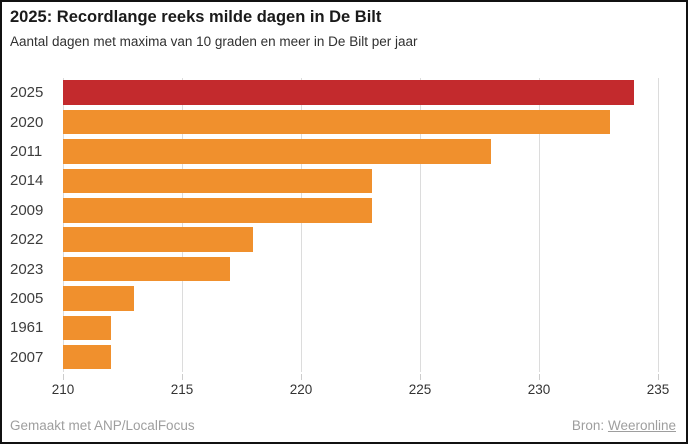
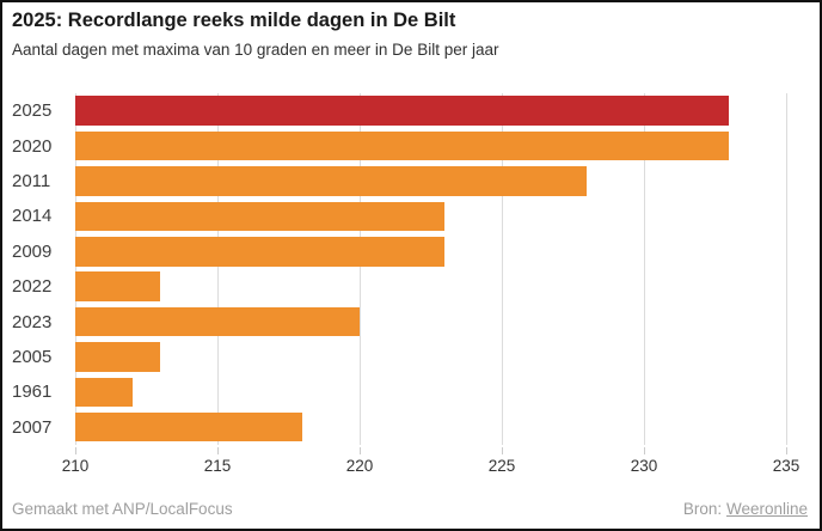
2025: 234 -> 233
2022: 218 -> 213
2023: 217 -> 220
2007: 212 -> 218
